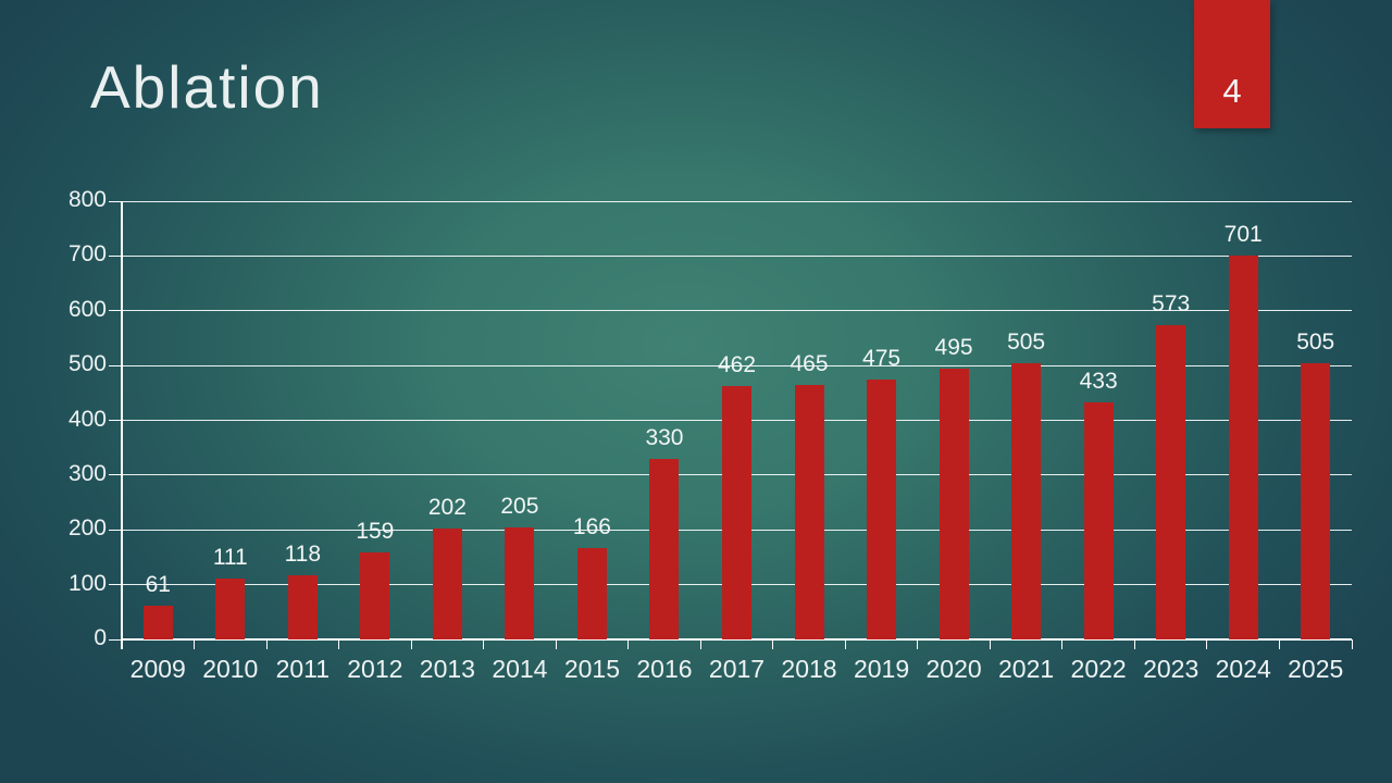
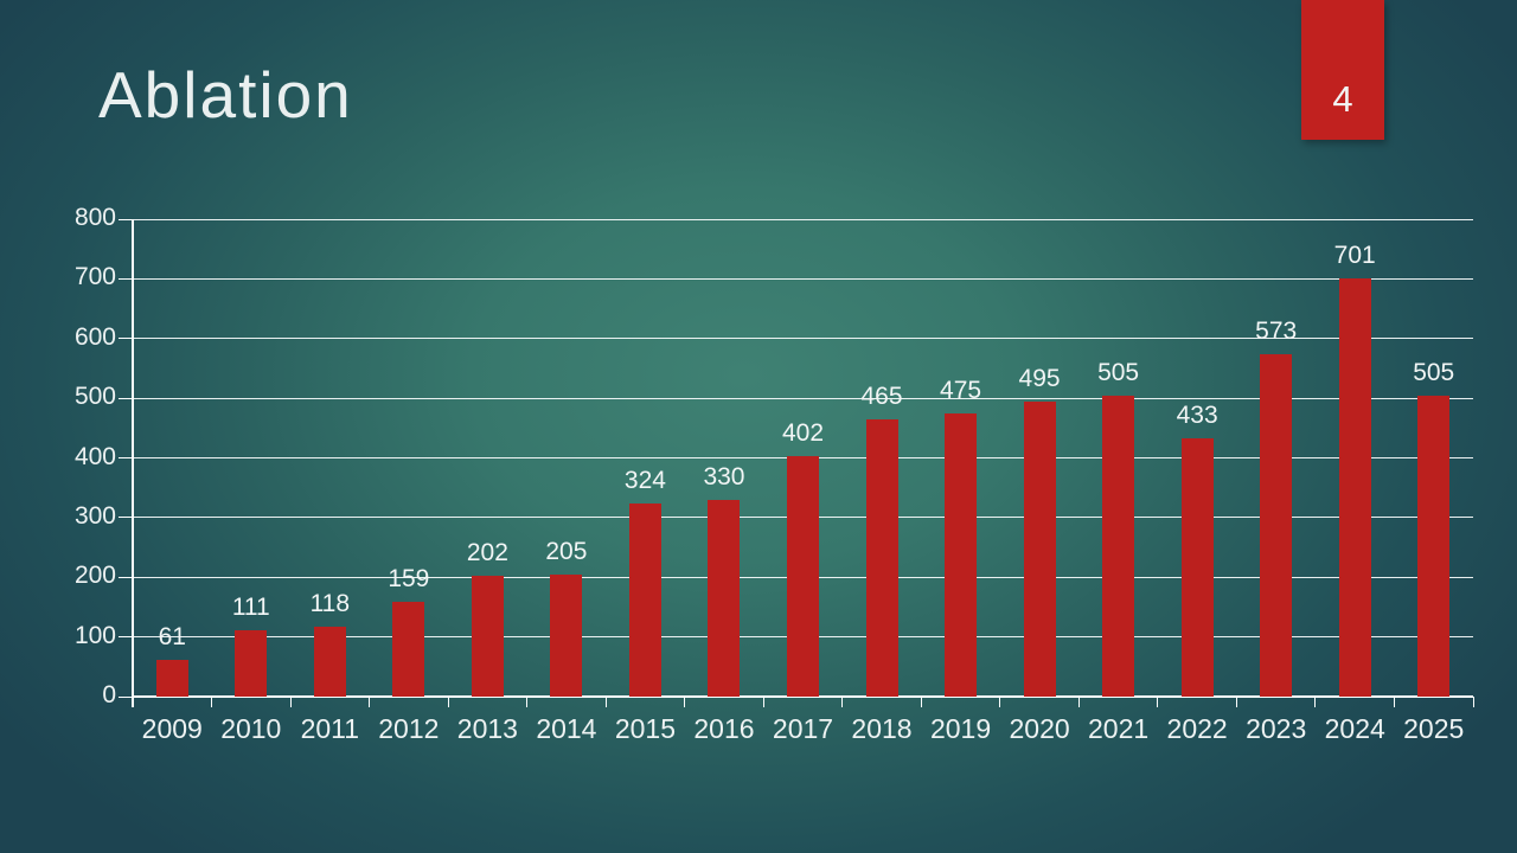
2015: 166 -> 324
2017: 462 -> 402
